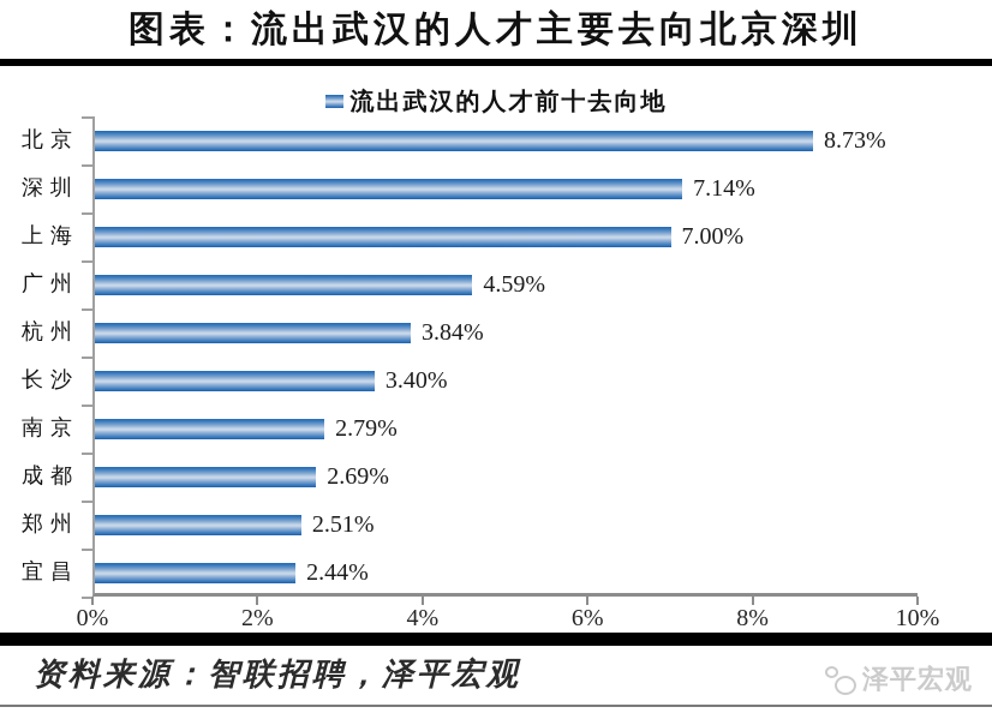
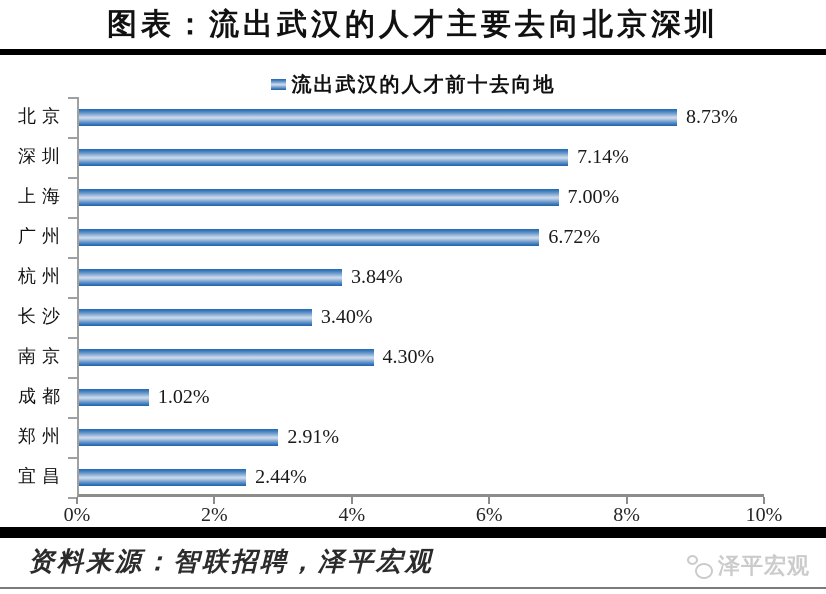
广州: 4.59% -> 6.72%
南京: 2.79% -> 4.30%
成都: 2.69% -> 1.02%
郑州: 2.51% -> 2.91%
